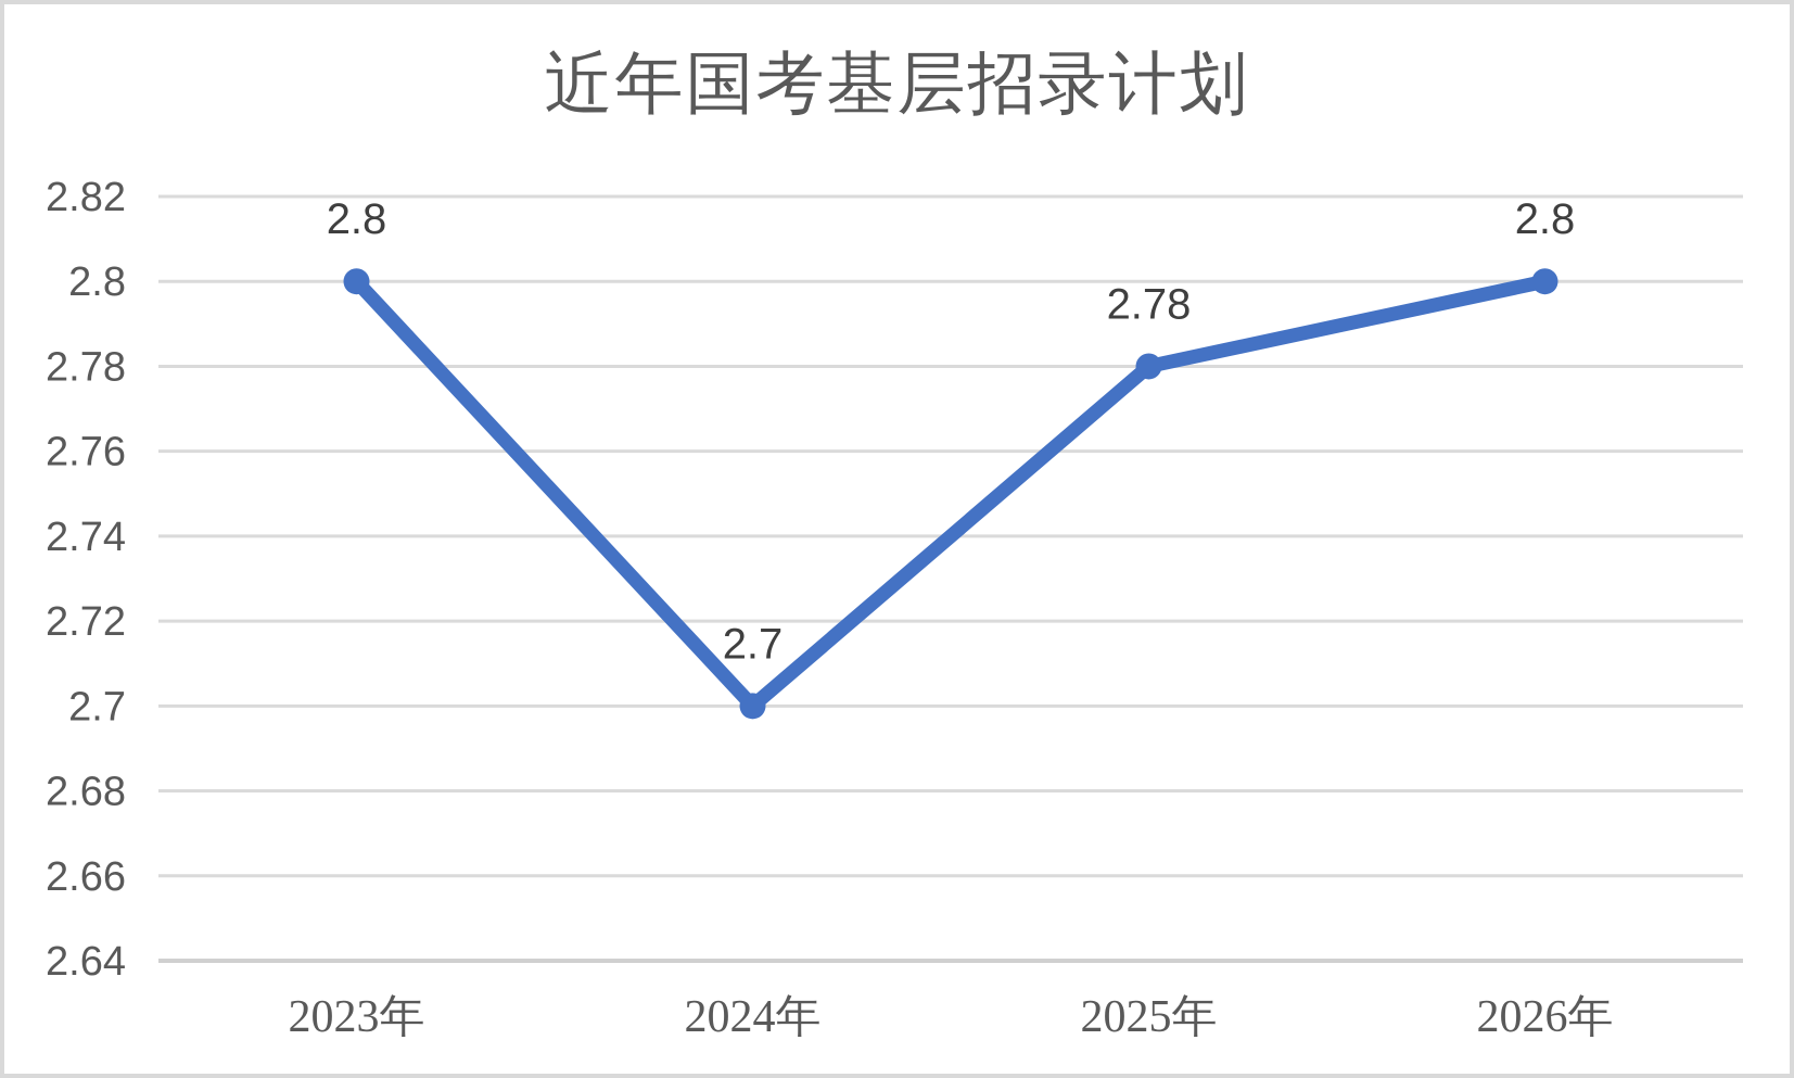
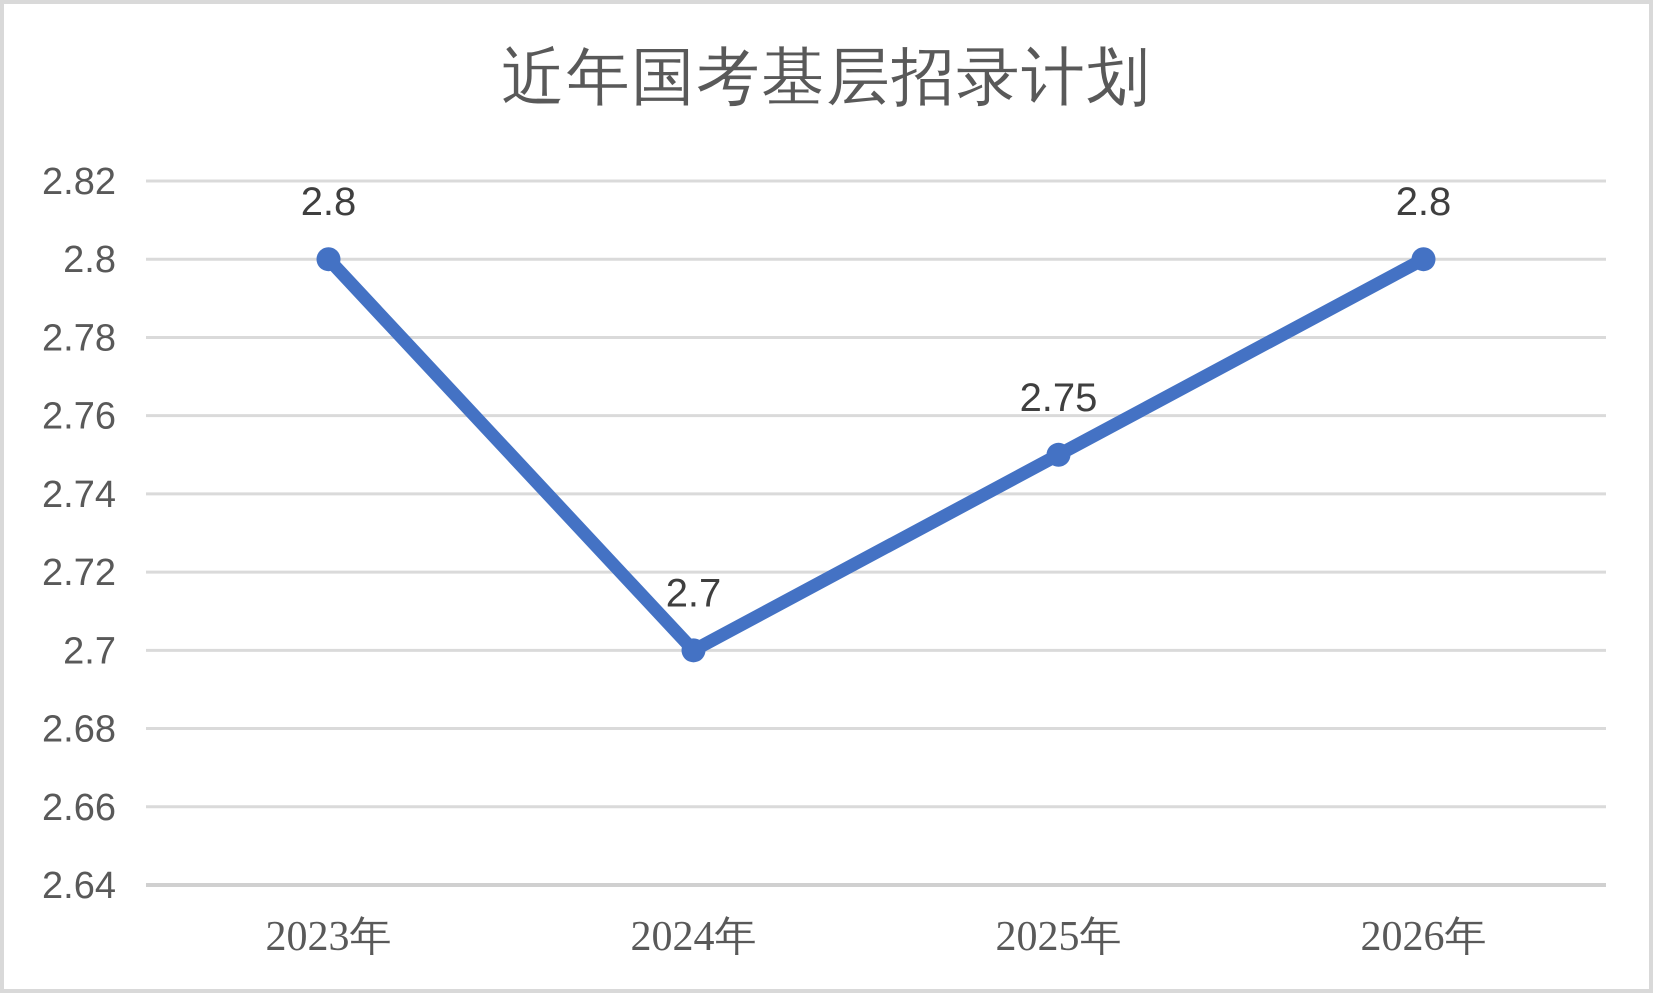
2025年: 2.78 -> 2.75
